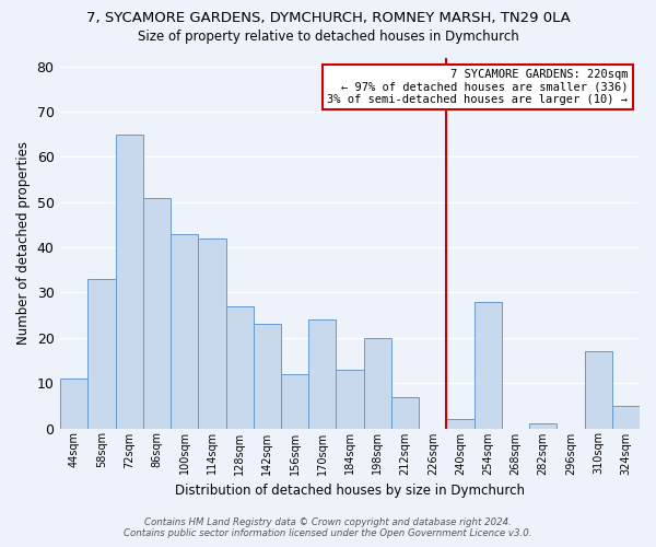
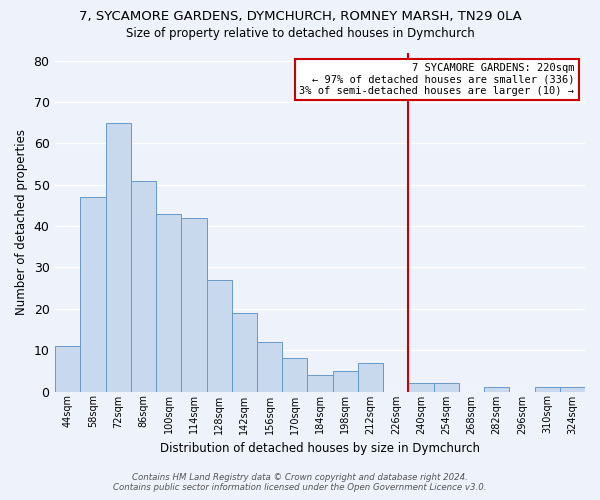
58sqm: 33 -> 47
142sqm: 23 -> 19
170sqm: 24 -> 8
184sqm: 13 -> 4
198sqm: 20 -> 5
254sqm: 28 -> 2
310sqm: 17 -> 1
324sqm: 5 -> 1
